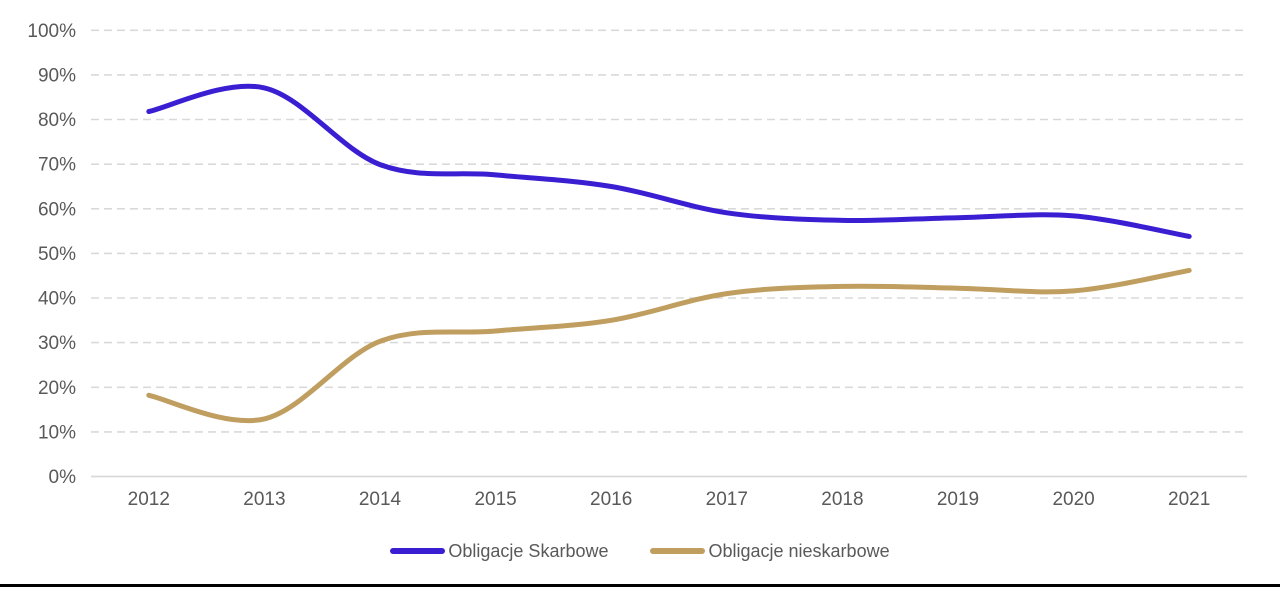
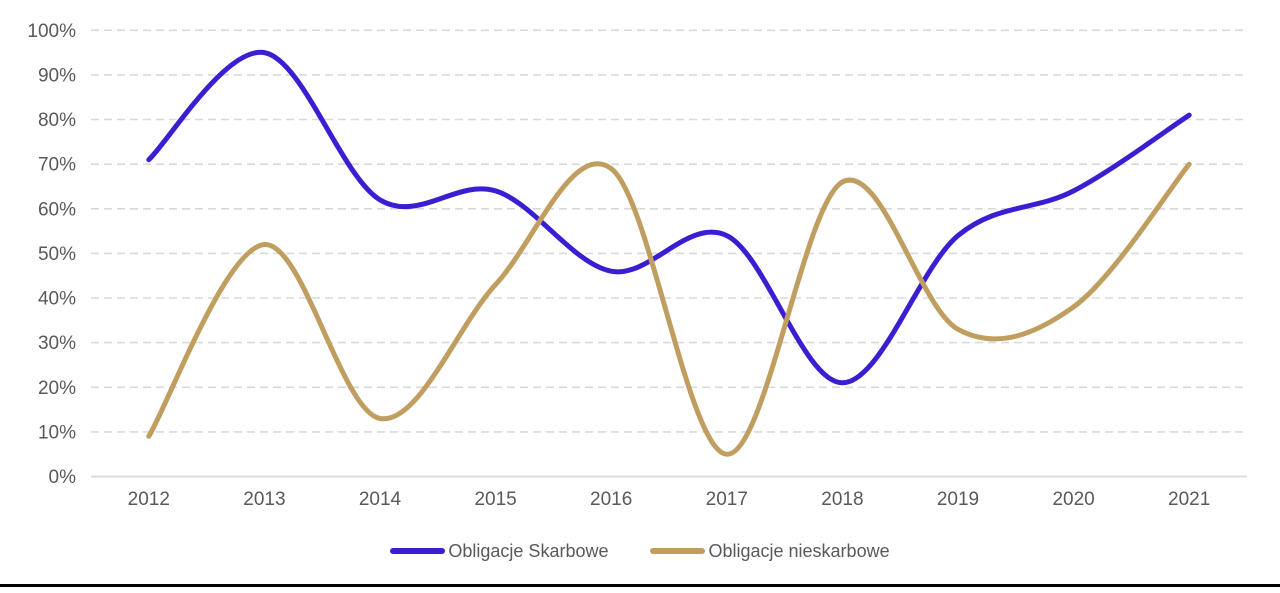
Obligacje Skarbowe/2012: 82% -> 71%
Obligacje nieskarbowe/2012: 18% -> 9%
Obligacje Skarbowe/2013: 87% -> 95%
Obligacje nieskarbowe/2013: 13% -> 52%
Obligacje Skarbowe/2014: 70% -> 62%
Obligacje nieskarbowe/2014: 30% -> 13%
Obligacje Skarbowe/2015: 68% -> 64%
Obligacje nieskarbowe/2015: 33% -> 43%
Obligacje Skarbowe/2016: 65% -> 46%
Obligacje nieskarbowe/2016: 35% -> 69%
Obligacje Skarbowe/2017: 59% -> 54%
Obligacje nieskarbowe/2017: 41% -> 5%
Obligacje Skarbowe/2018: 57% -> 21%
Obligacje nieskarbowe/2018: 43% -> 66%
Obligacje Skarbowe/2019: 58% -> 54%
Obligacje nieskarbowe/2019: 42% -> 33%
Obligacje Skarbowe/2020: 58% -> 64%
Obligacje nieskarbowe/2020: 42% -> 38%
Obligacje Skarbowe/2021: 54% -> 81%
Obligacje nieskarbowe/2021: 46% -> 70%
